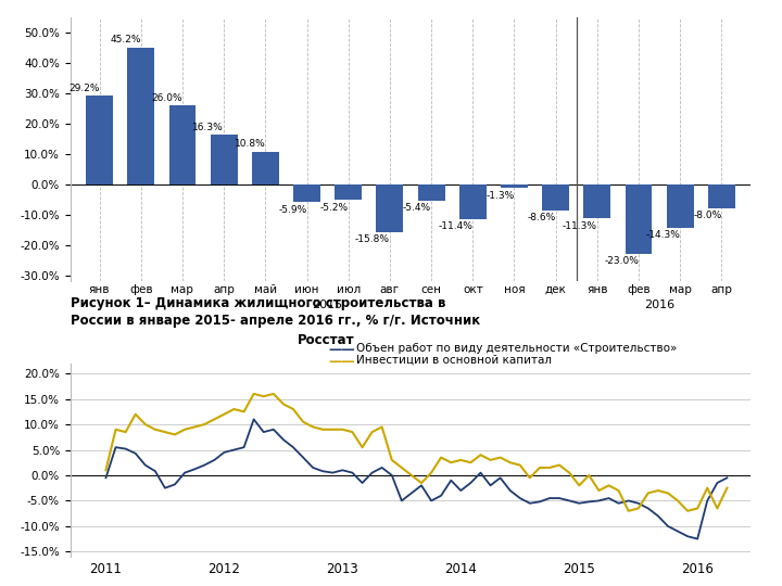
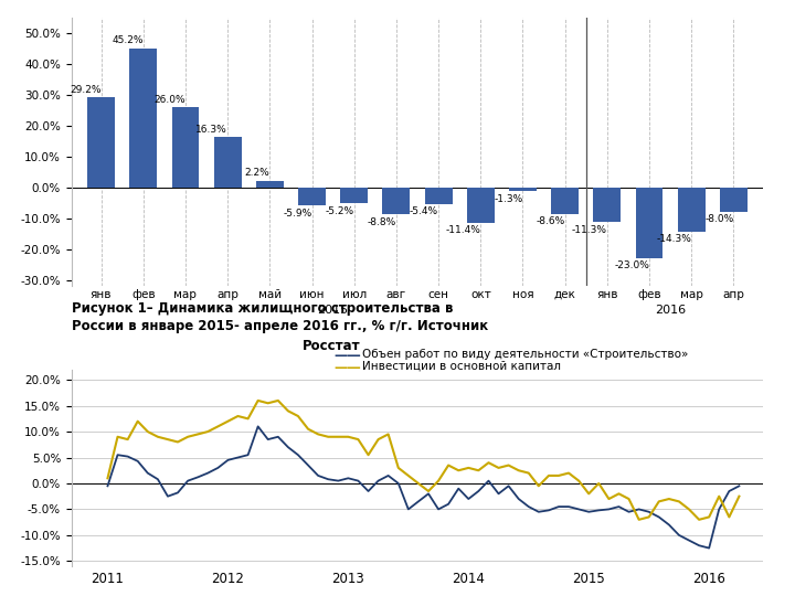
май: 10.8% -> 2.2%
авг: -15.8% -> -8.8%
